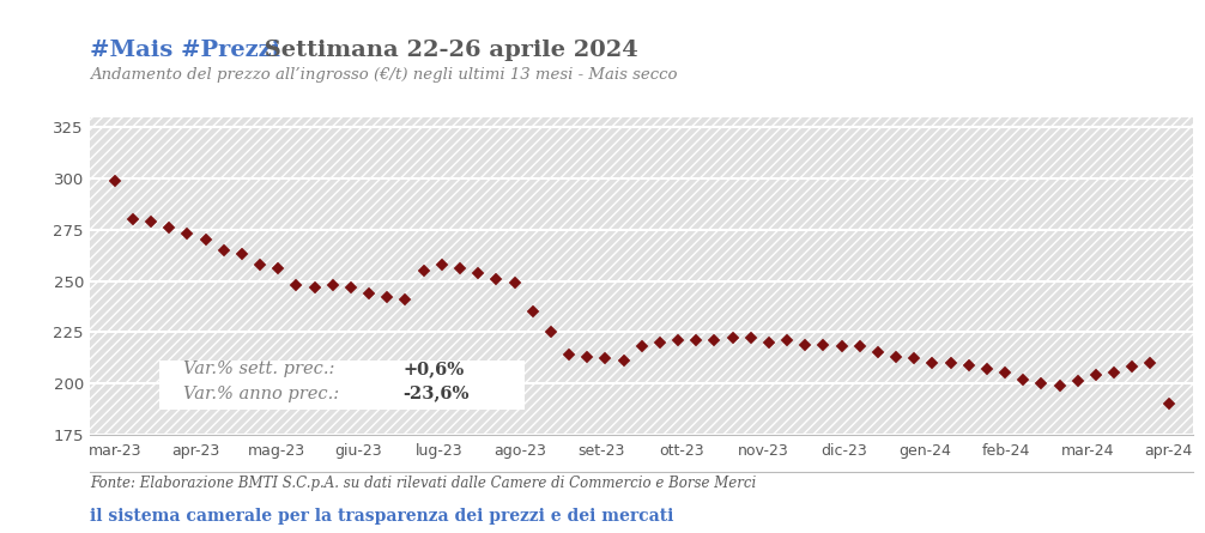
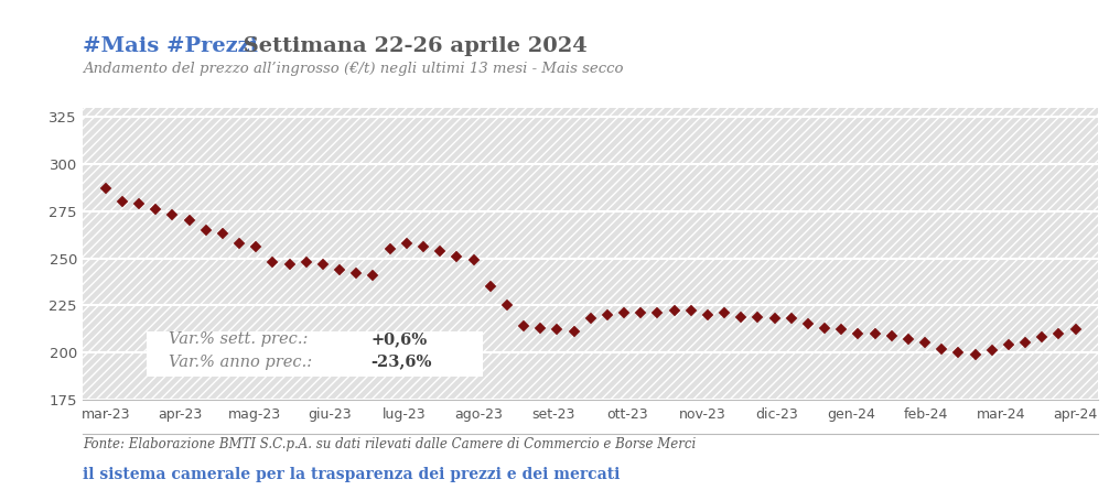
mar-23: 299 -> 287
apr-24: 190 -> 212
